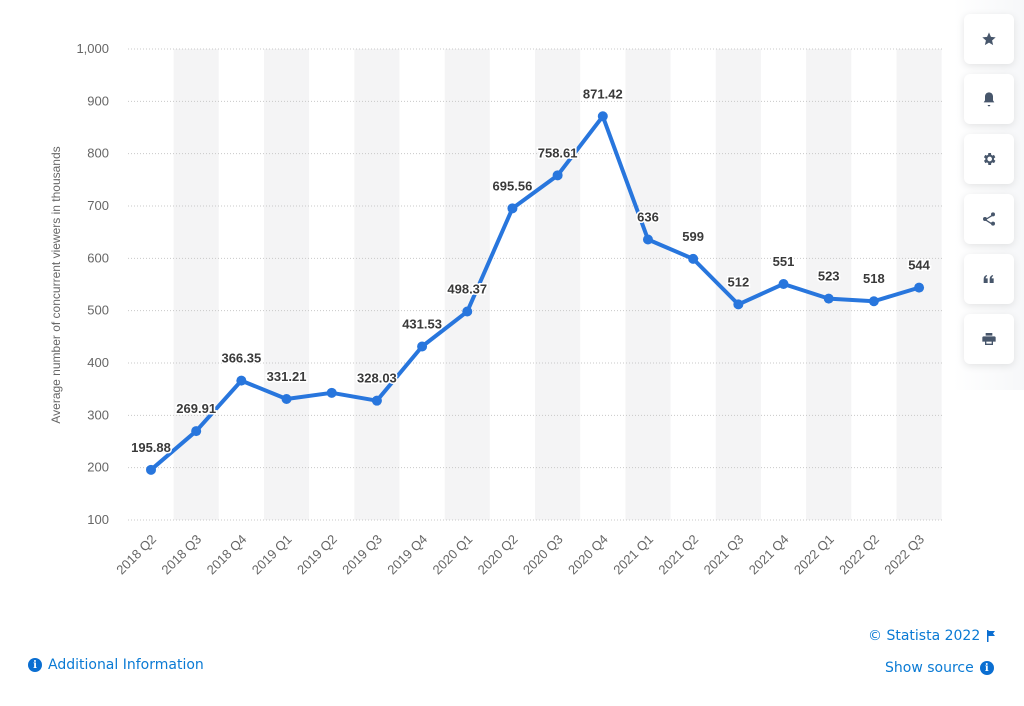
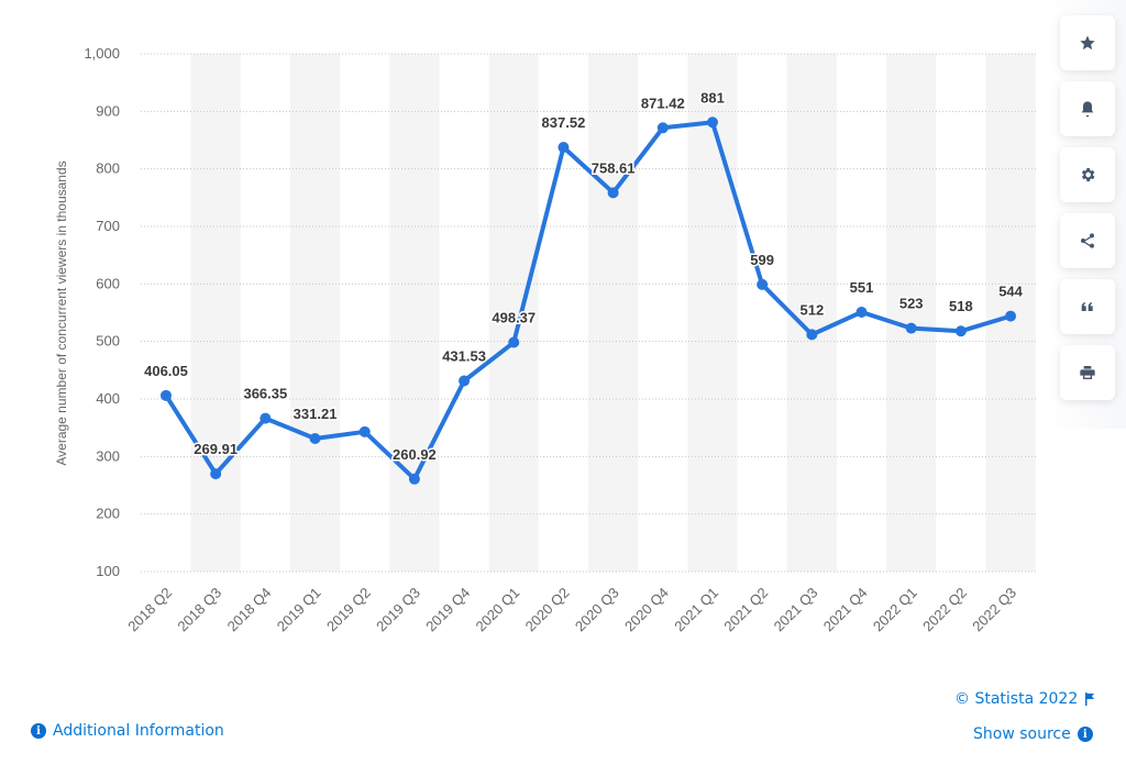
2018 Q2: 195.88 -> 406.05
2019 Q3: 328.03 -> 260.92
2020 Q2: 695.56 -> 837.52
2021 Q1: 636 -> 881
